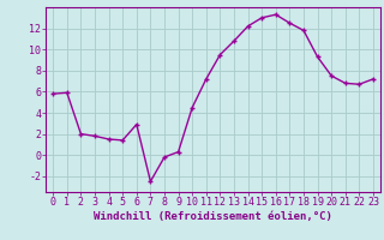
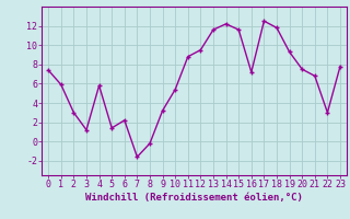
0: 5.8 -> 7.4
2: 2.0 -> 3.0
3: 1.8 -> 1.2
4: 1.5 -> 5.8
6: 2.9 -> 2.2
7: -2.5 -> -1.6
9: 0.3 -> 3.2
10: 4.5 -> 5.4
11: 7.2 -> 8.8
13: 10.8 -> 11.6
15: 13.0 -> 11.6
16: 13.3 -> 7.2
22: 6.7 -> 3.0
23: 7.2 -> 7.8
